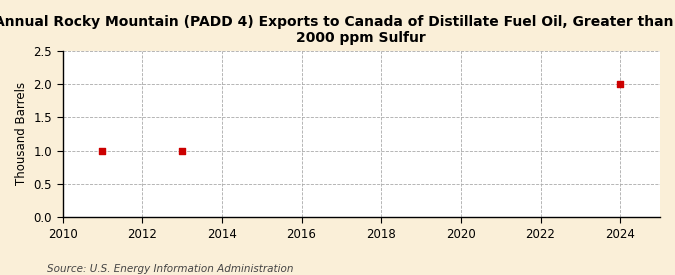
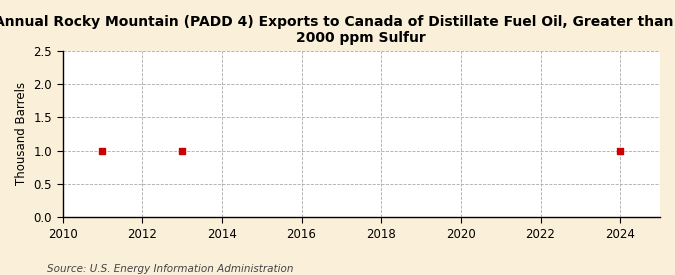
2024: 2 -> 1
